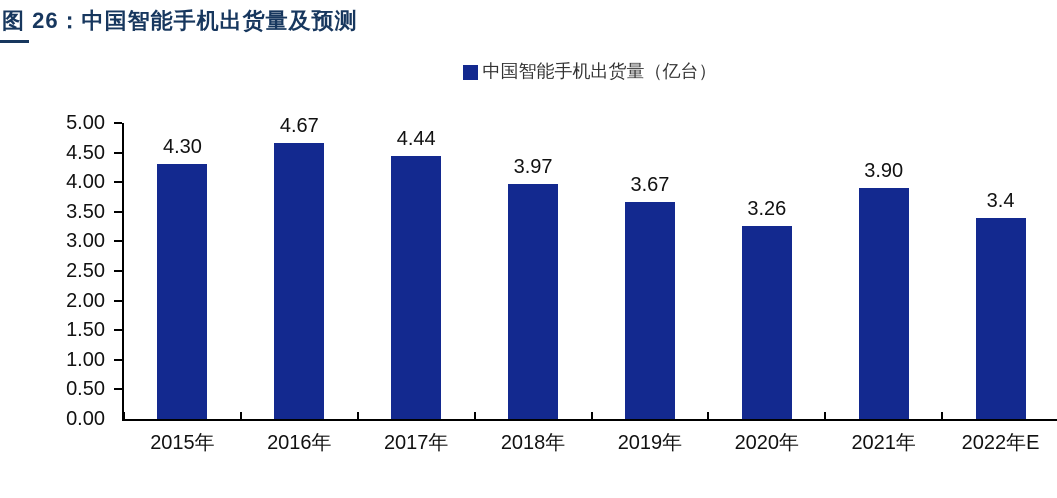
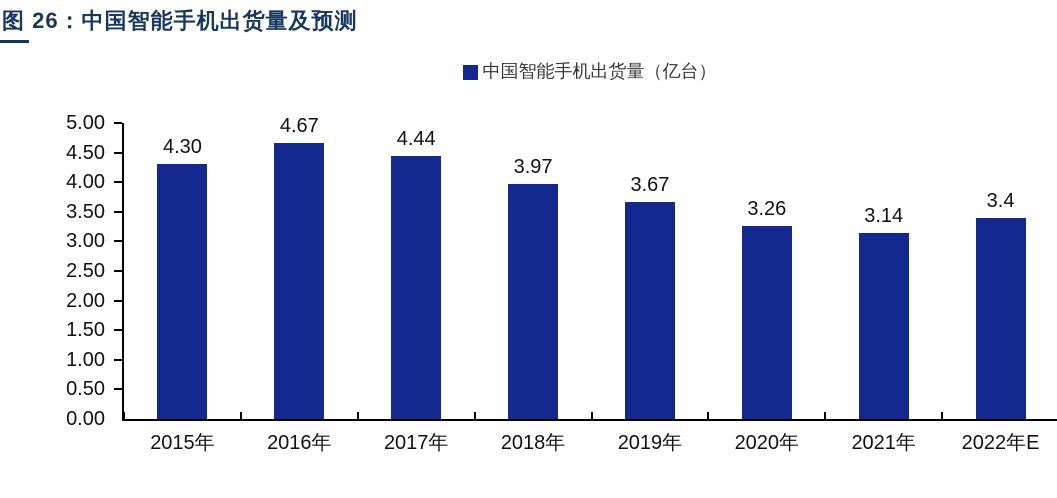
2021年: 3.90 -> 3.14
